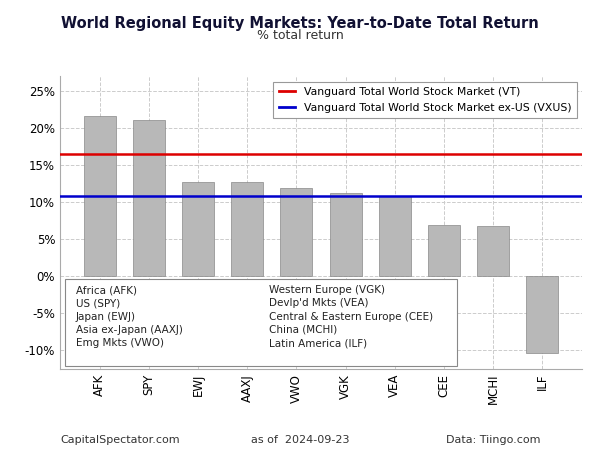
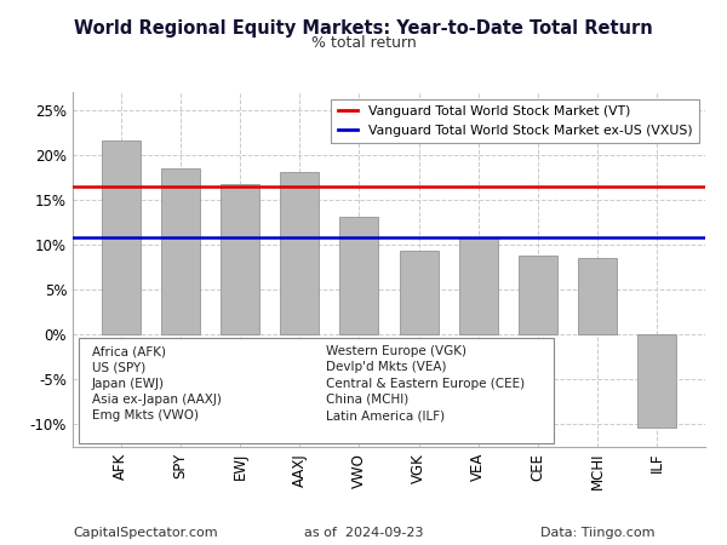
SPY: 21.1% -> 18.6%
EWJ: 12.7% -> 16.8%
AAXJ: 12.7% -> 18.2%
VWO: 11.9% -> 13.2%
VGK: 11.3% -> 9.4%
CEE: 7.0% -> 8.8%
MCHI: 6.8% -> 8.6%
